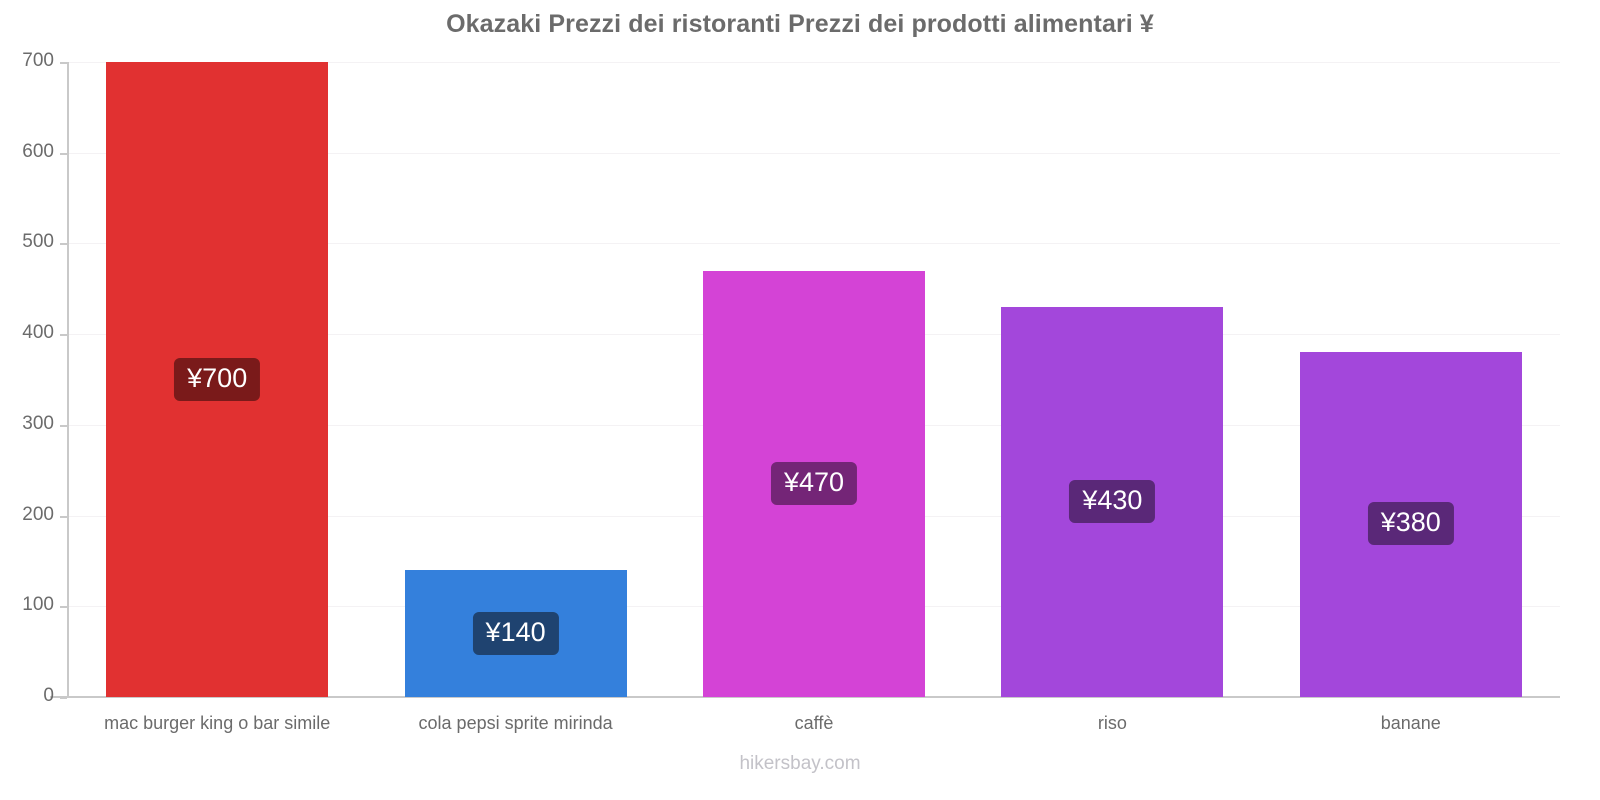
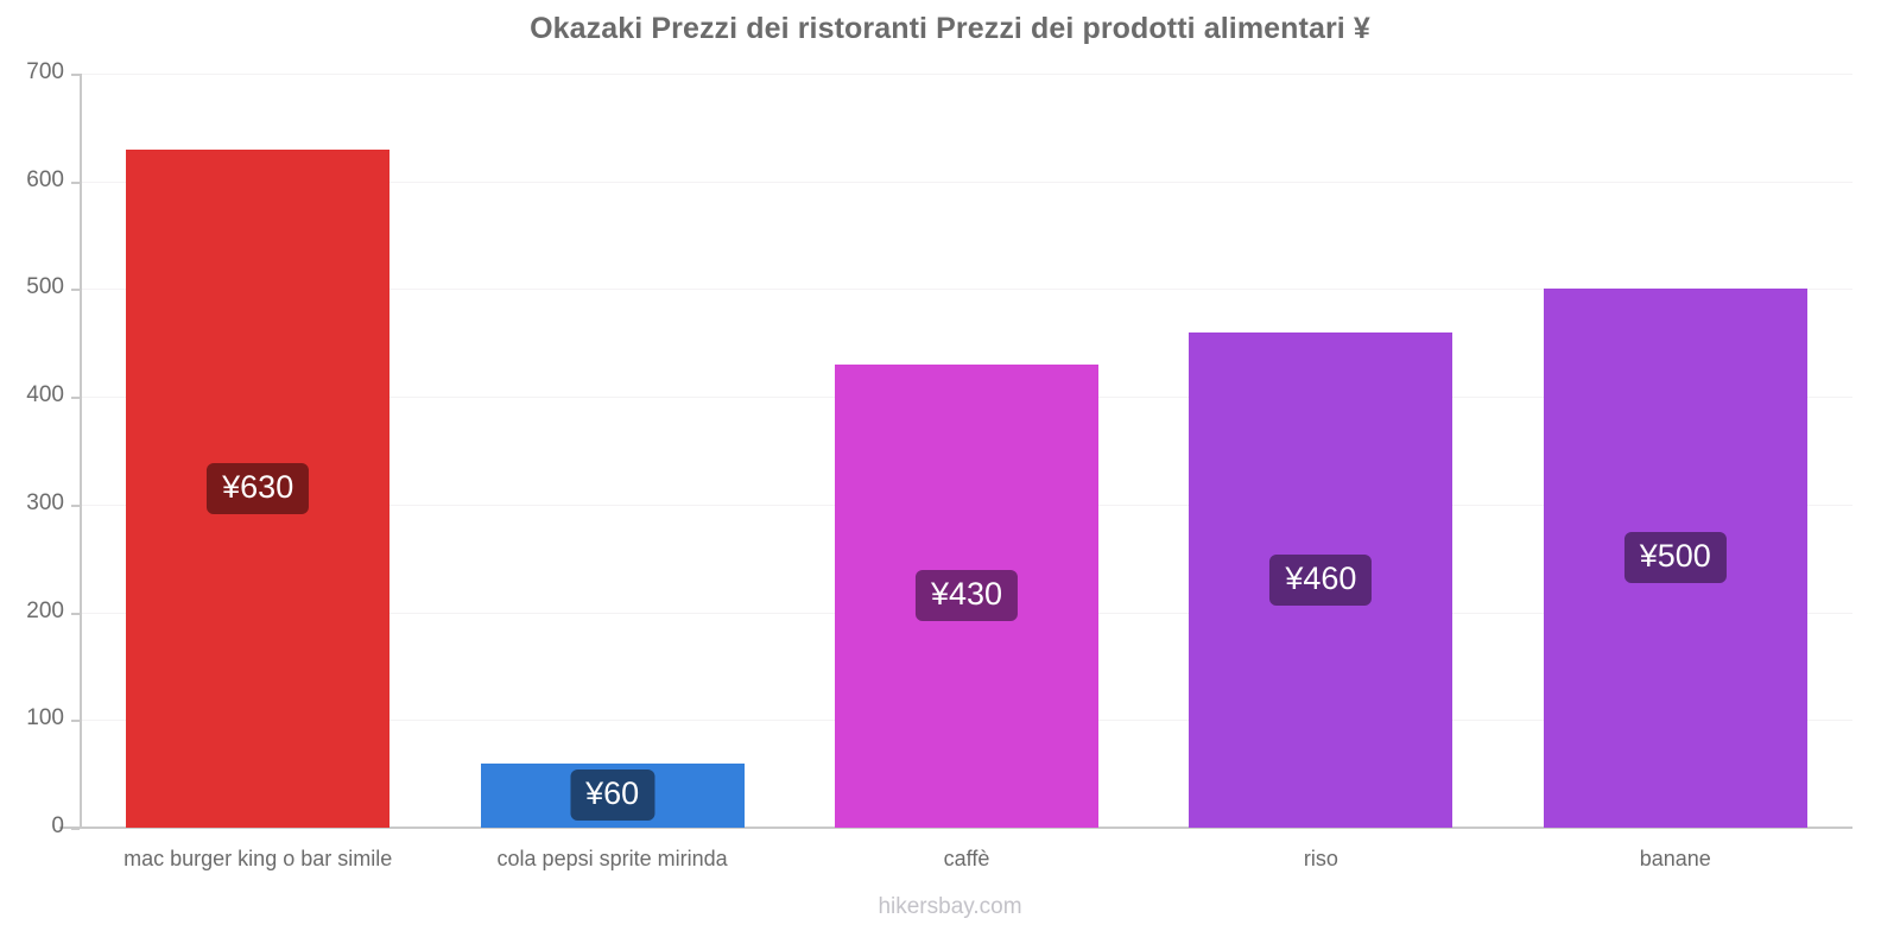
mac burger king o bar simile: ¥700 -> ¥630
cola pepsi sprite mirinda: ¥140 -> ¥60
caffè: ¥470 -> ¥430
riso: ¥430 -> ¥460
banane: ¥380 -> ¥500
